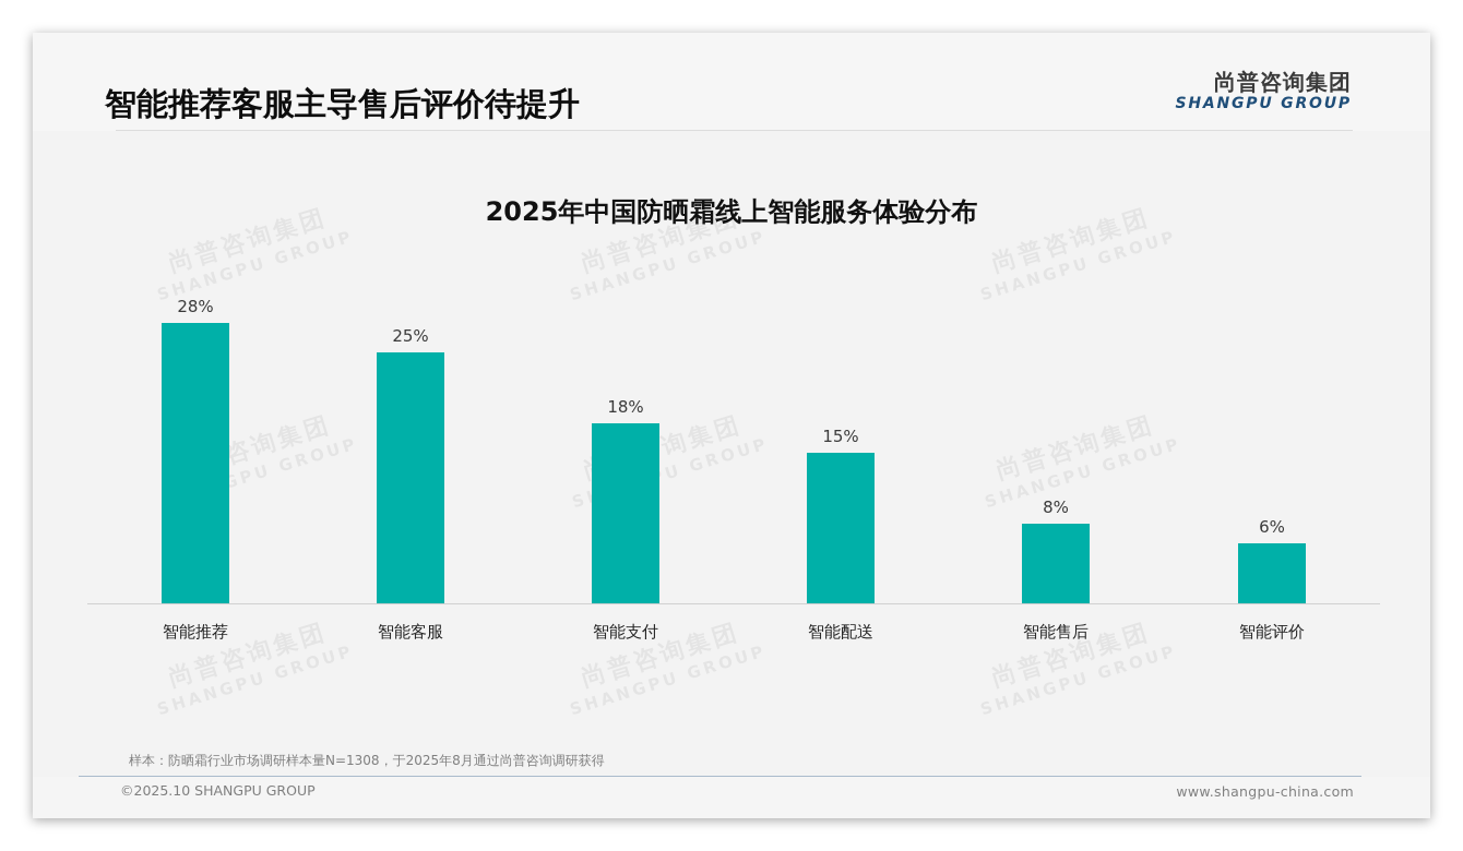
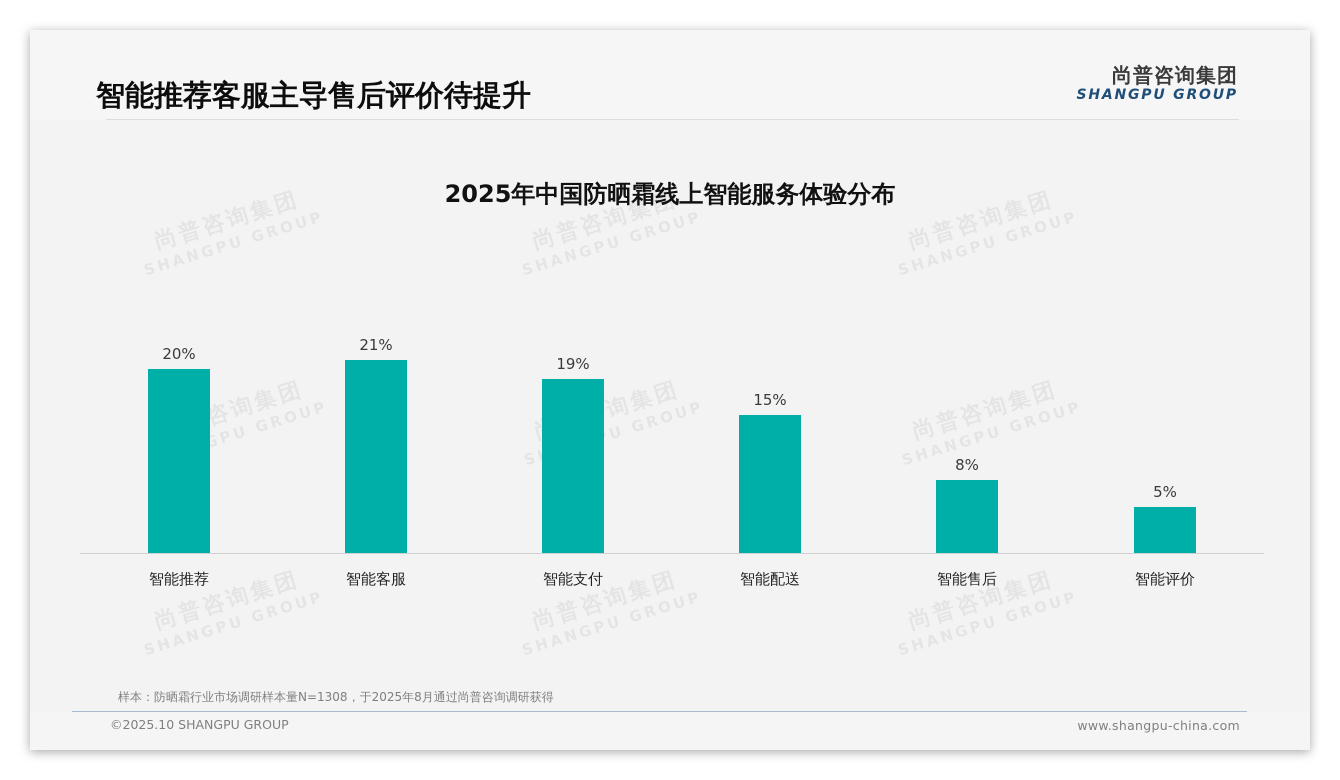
智能推荐: 28% -> 20%
智能客服: 25% -> 21%
智能支付: 18% -> 19%
智能评价: 6% -> 5%
